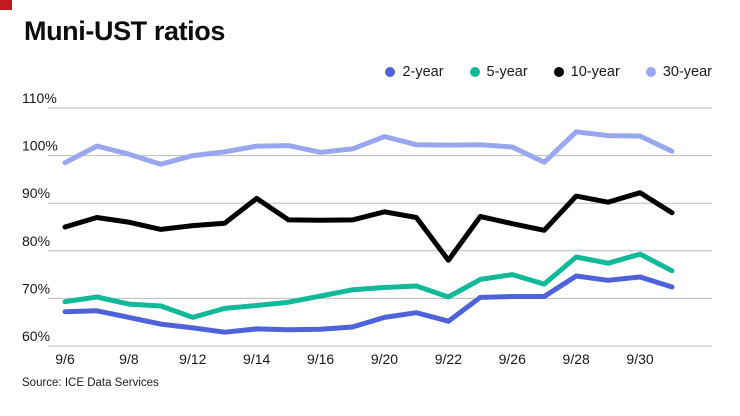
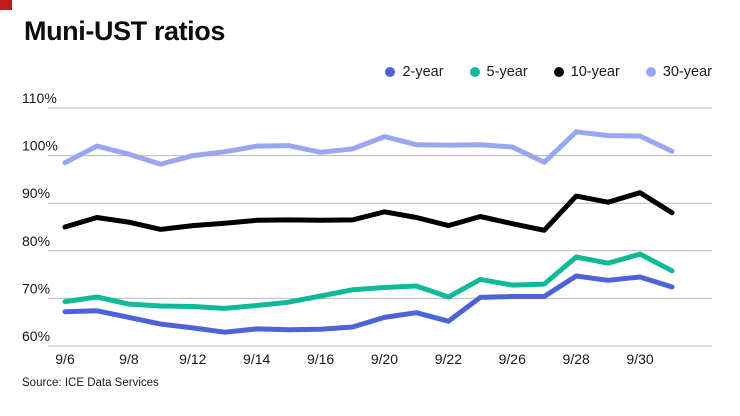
5-year/9/12: 66% -> 68%
10-year/9/14: 91% -> 86%
10-year/9/22: 78% -> 85%
5-year/9/26: 75% -> 73%
